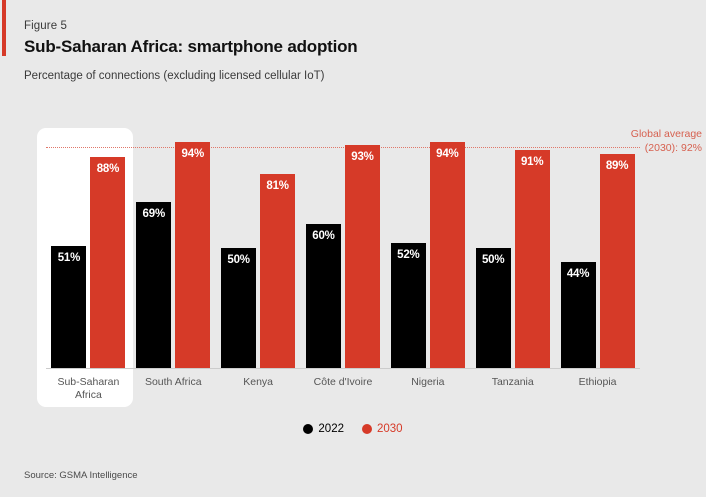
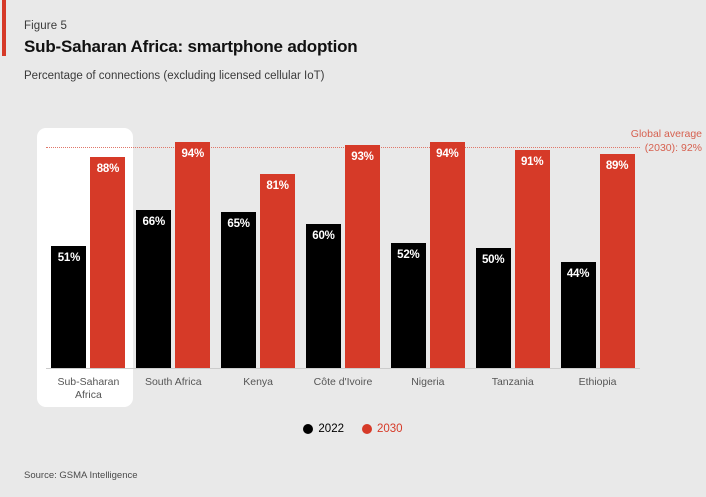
2022/South Africa: 69% -> 66%
2022/Kenya: 50% -> 65%
